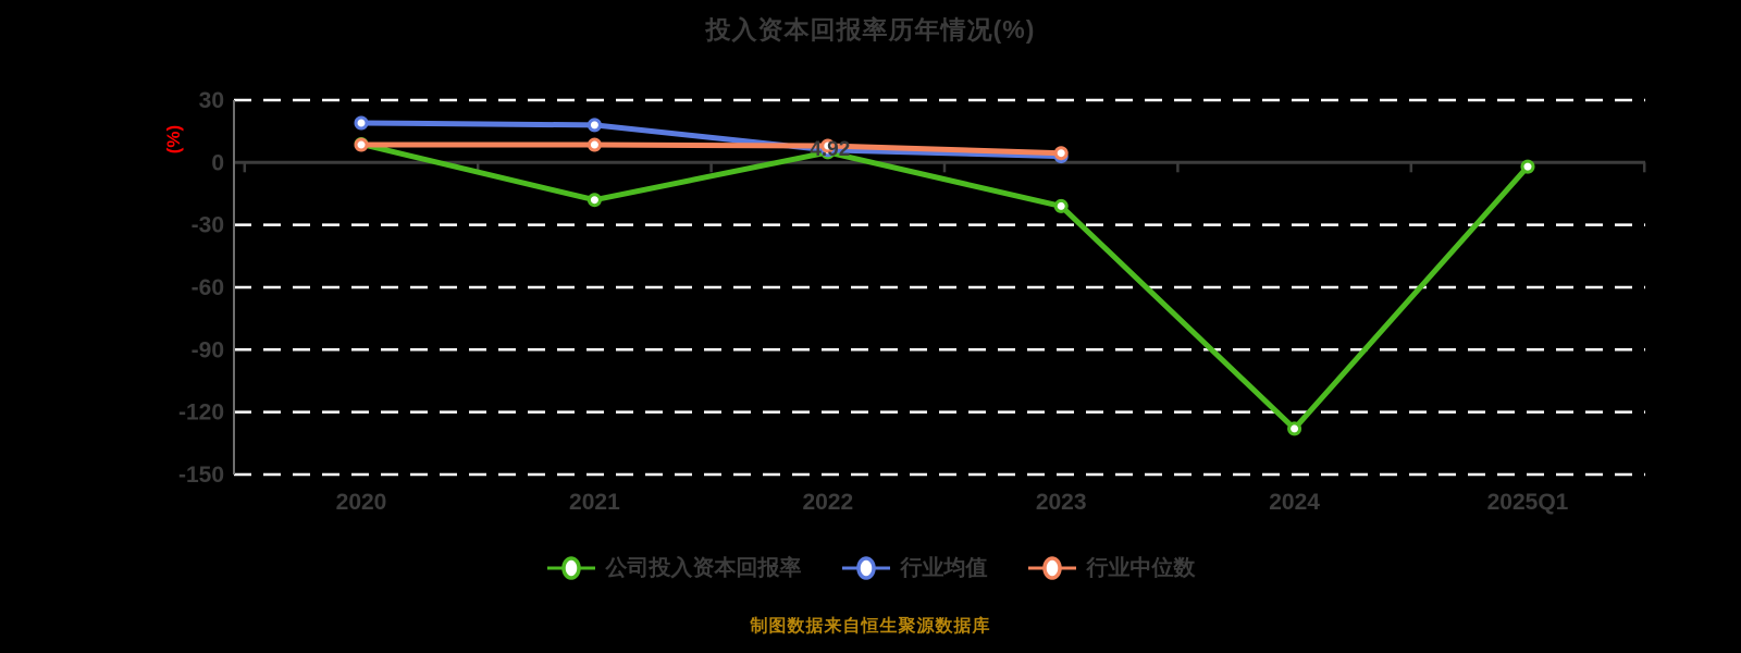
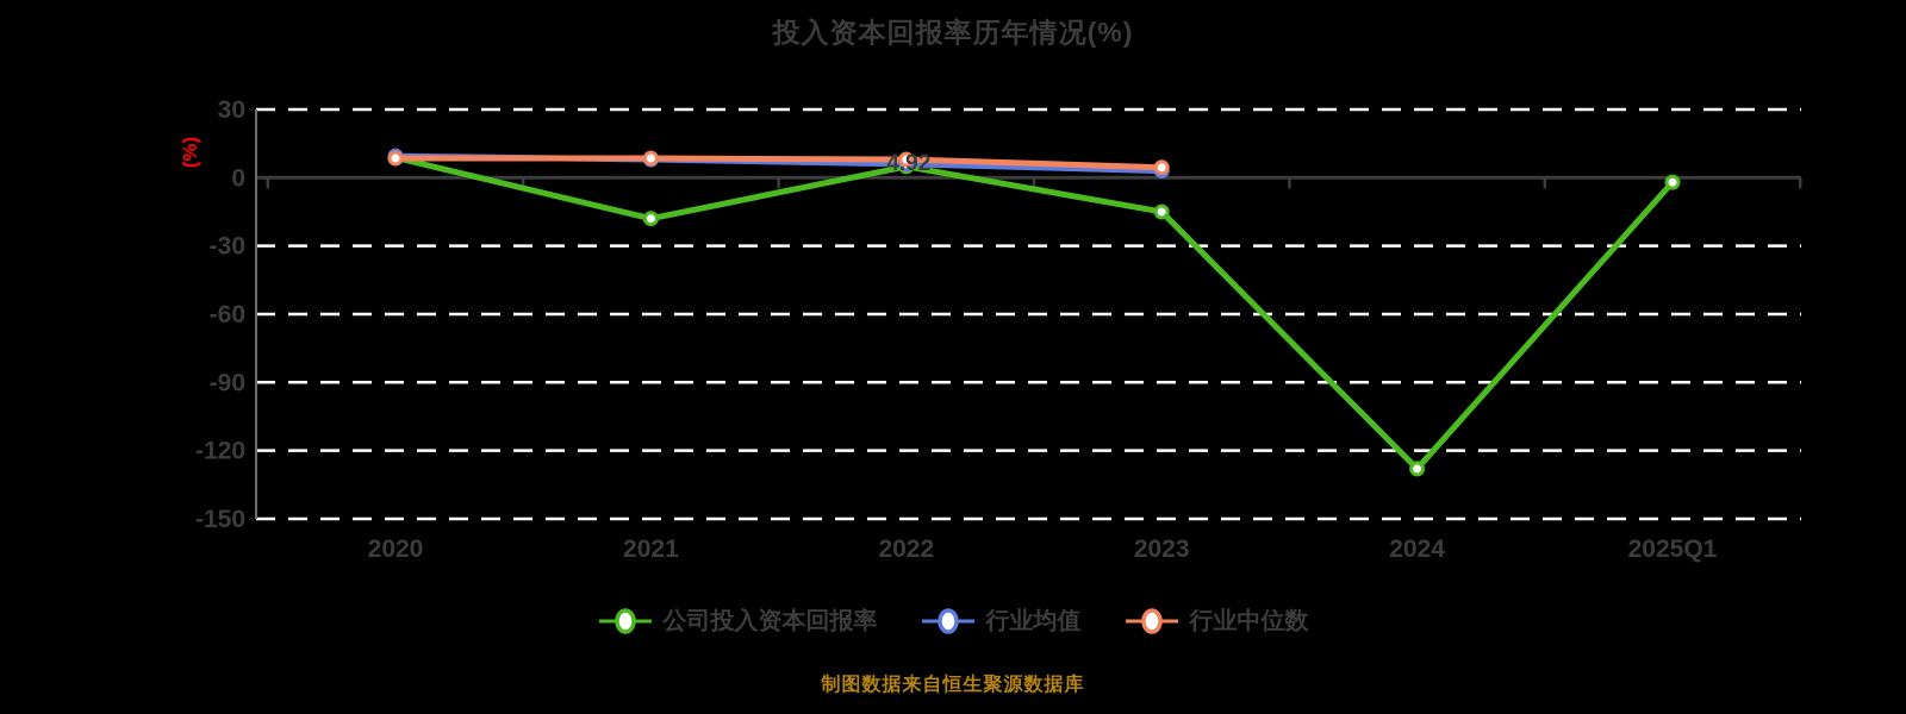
行业均值/2020: 19 -> 10
行业均值/2021: 18 -> 8
公司投入资本回报率/2023: -21 -> -15
